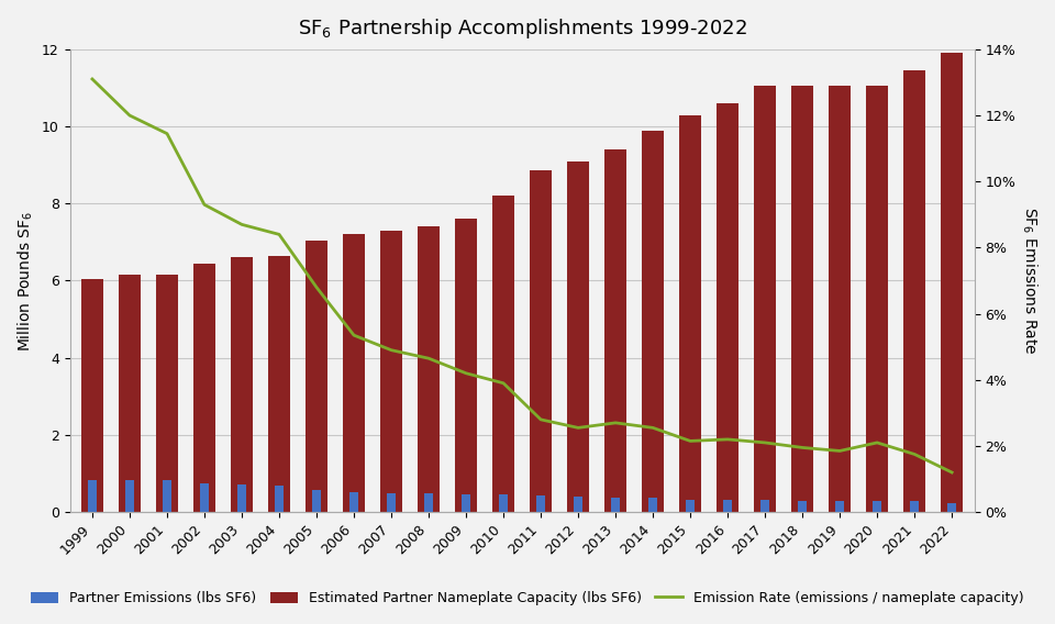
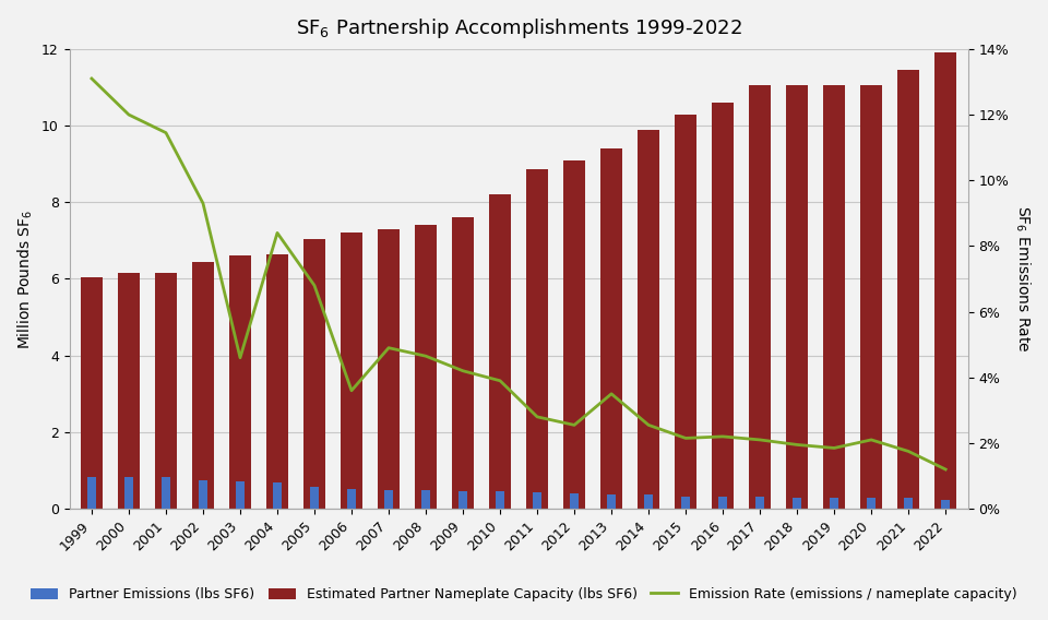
Emission Rate (emissions / nameplate capacity)/2003: 8.70% -> 4.60%
Emission Rate (emissions / nameplate capacity)/2006: 5.35% -> 3.60%
Emission Rate (emissions / nameplate capacity)/2013: 2.70% -> 3.50%
